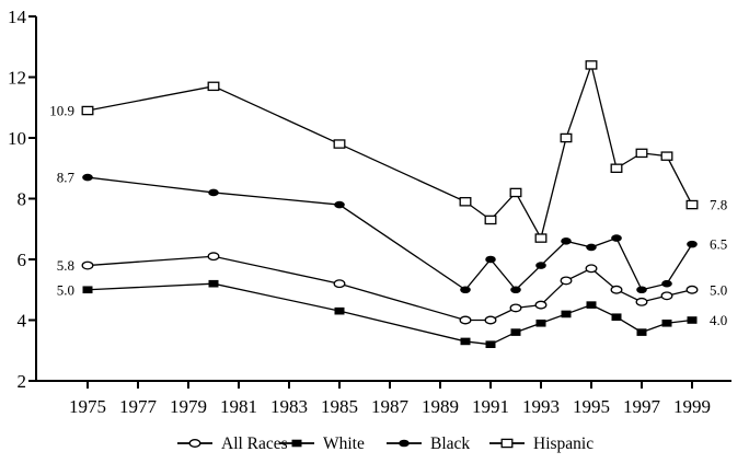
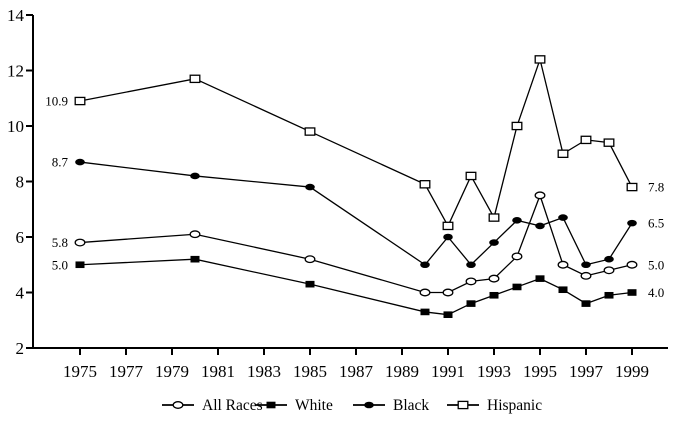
Hispanic/1991: 7.3 -> 6.4
All Races/1995: 5.7 -> 7.5
